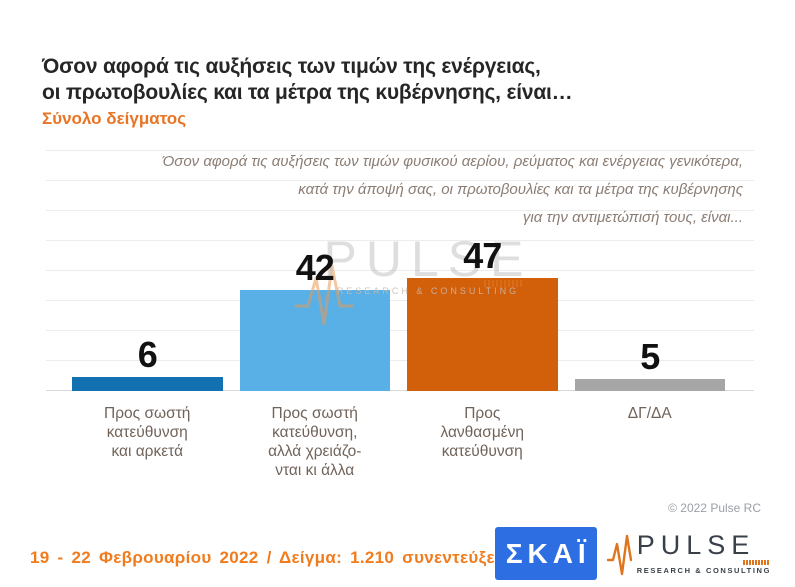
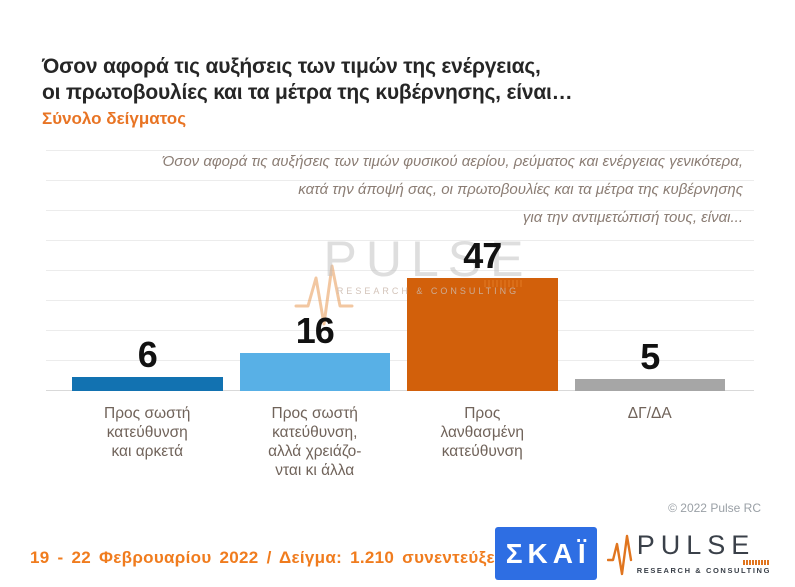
Προς σωστή κατεύθυνση, αλλά χρειάζο- νται κι άλλα: 42 -> 16
